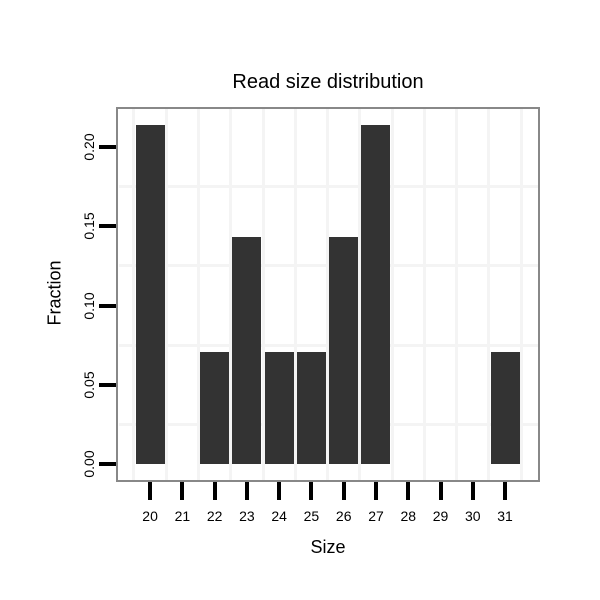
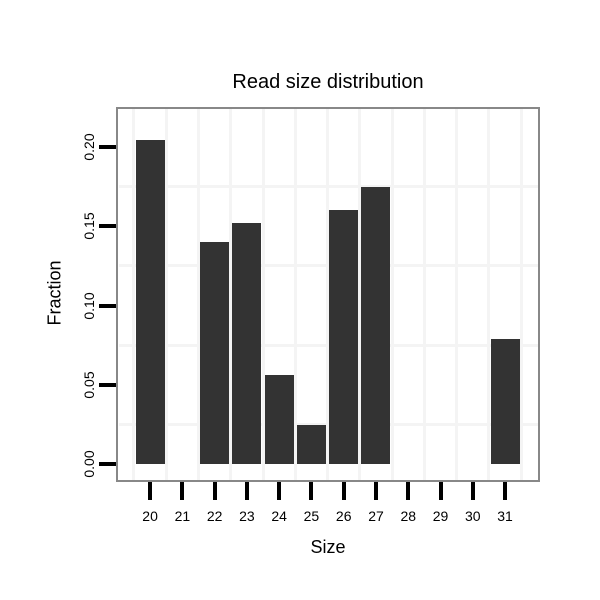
20: 0.214 -> 0.204
22: 0.071 -> 0.140
23: 0.143 -> 0.152
24: 0.071 -> 0.056
25: 0.071 -> 0.025
26: 0.143 -> 0.160
27: 0.214 -> 0.175
31: 0.071 -> 0.079
